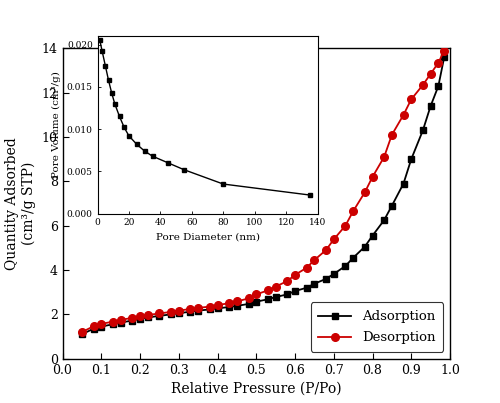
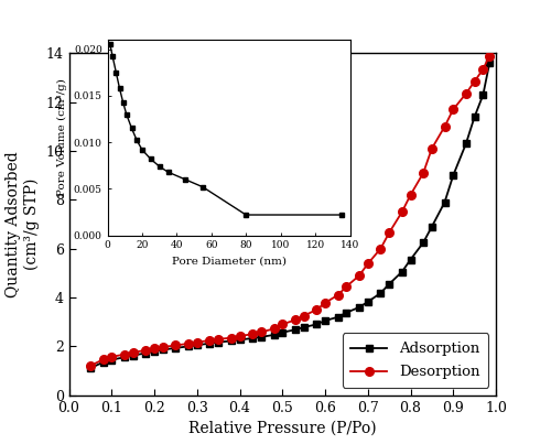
80: 0.0035 -> 0.0022
